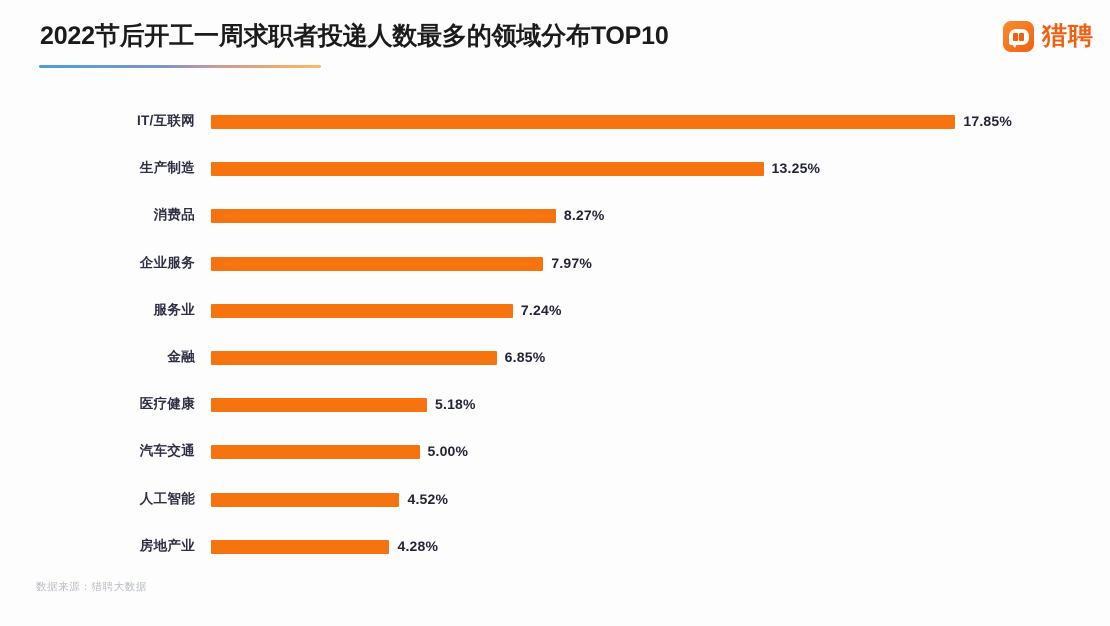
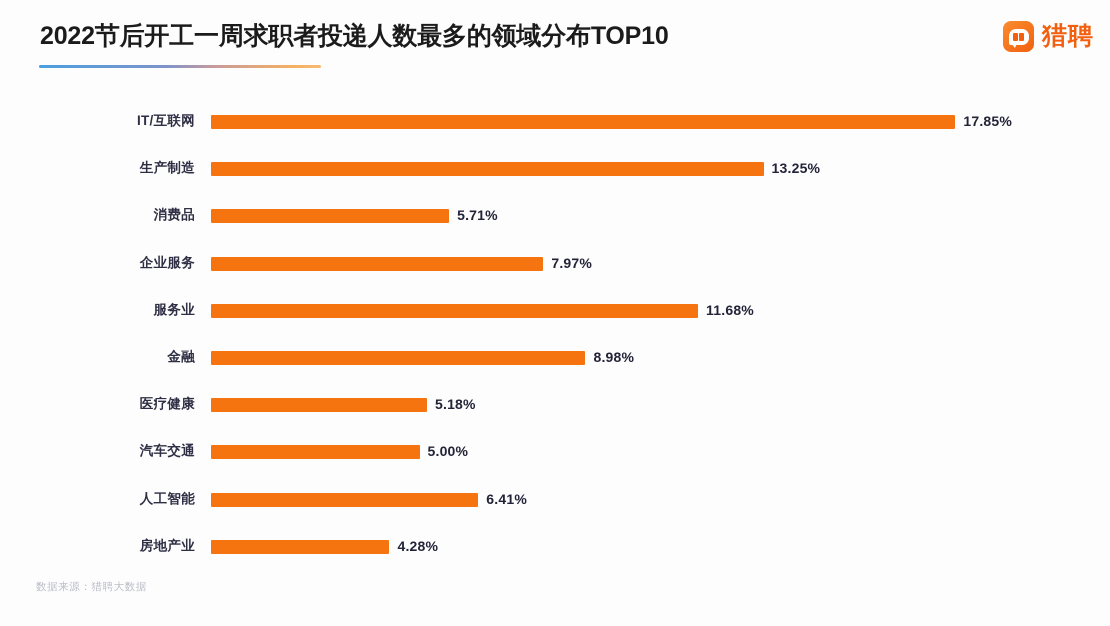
消费品: 8.27% -> 5.71%
服务业: 7.24% -> 11.68%
金融: 6.85% -> 8.98%
人工智能: 4.52% -> 6.41%
